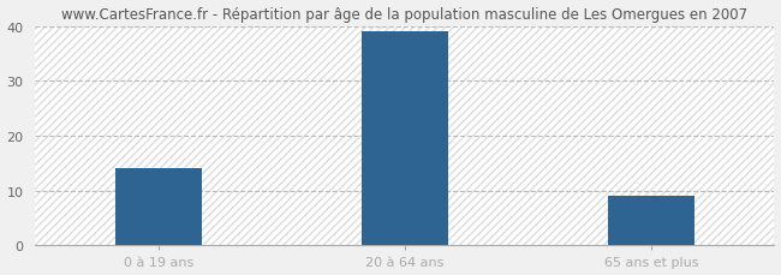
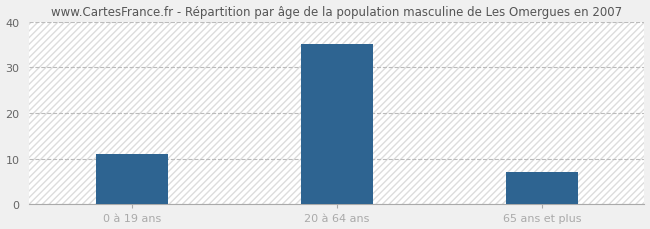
0 à 19 ans: 14 -> 11
20 à 64 ans: 39 -> 35
65 ans et plus: 9 -> 7
